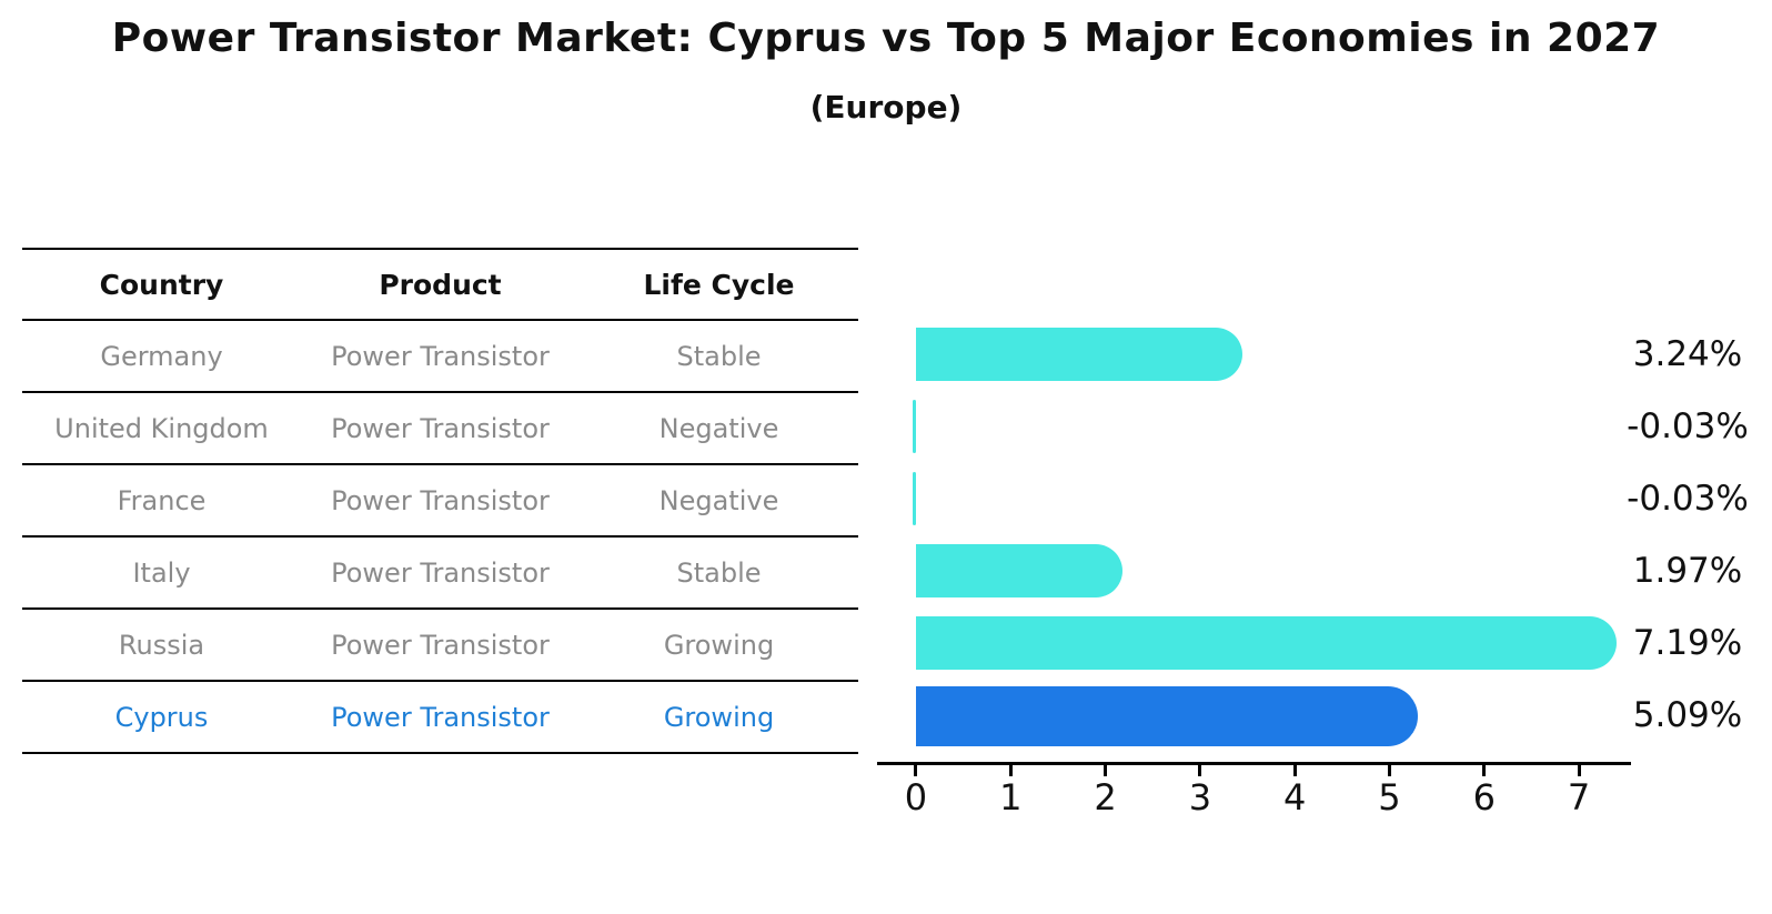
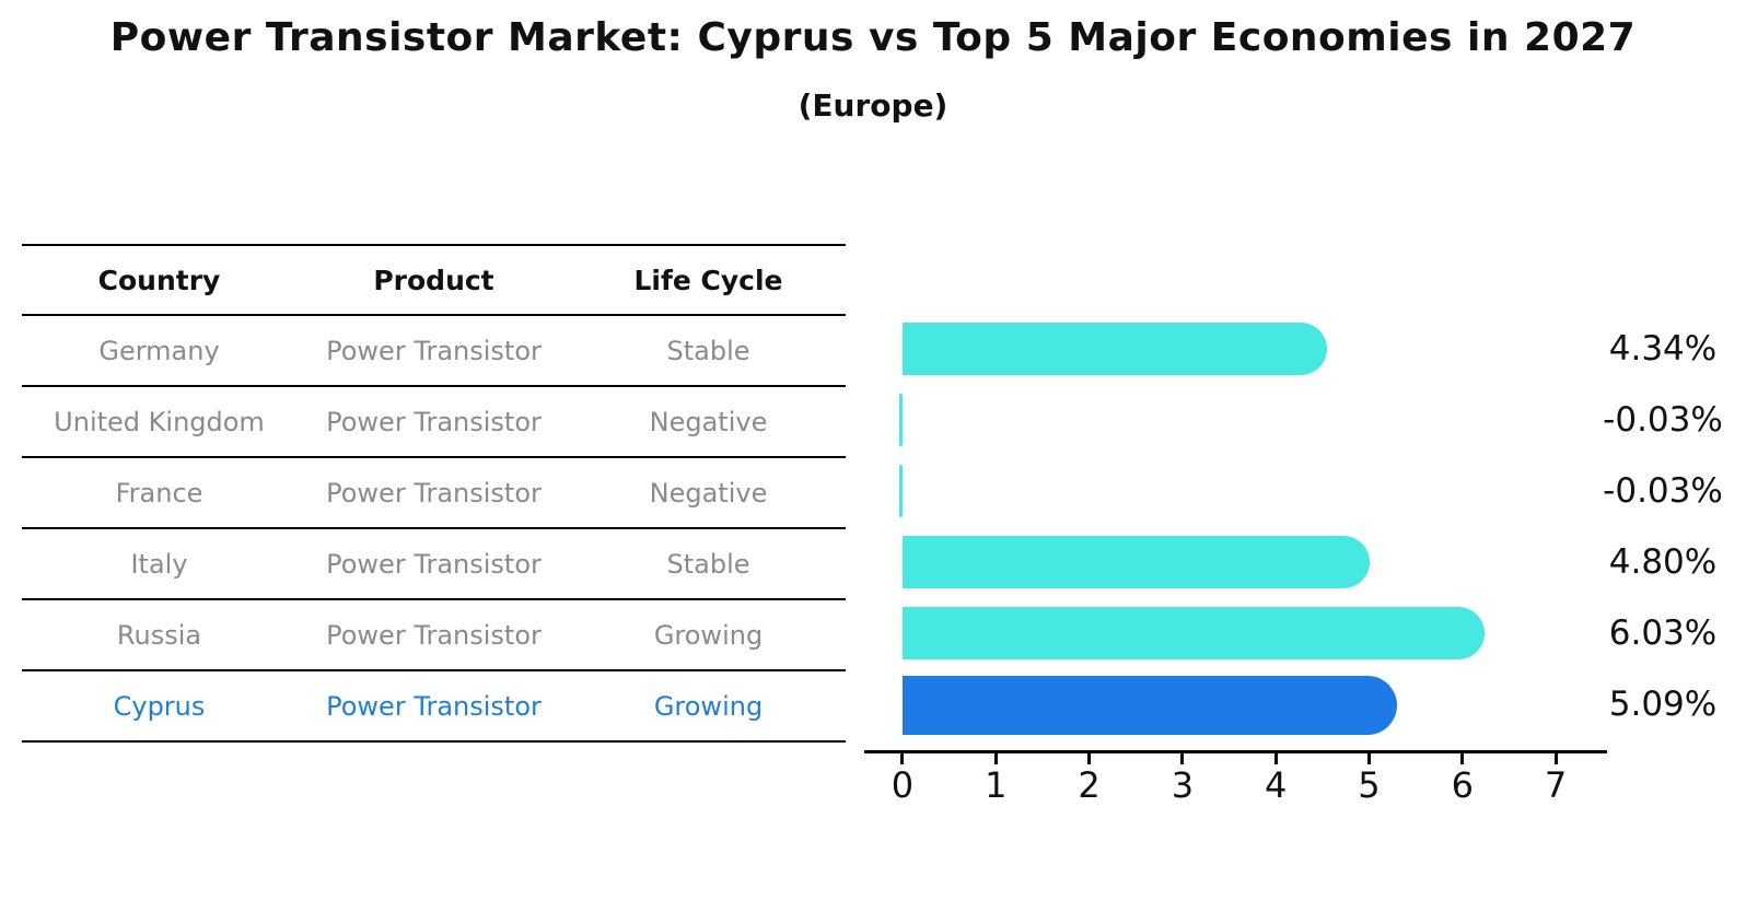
Germany: 3.24% -> 4.34%
Italy: 1.97% -> 4.80%
Russia: 7.19% -> 6.03%
